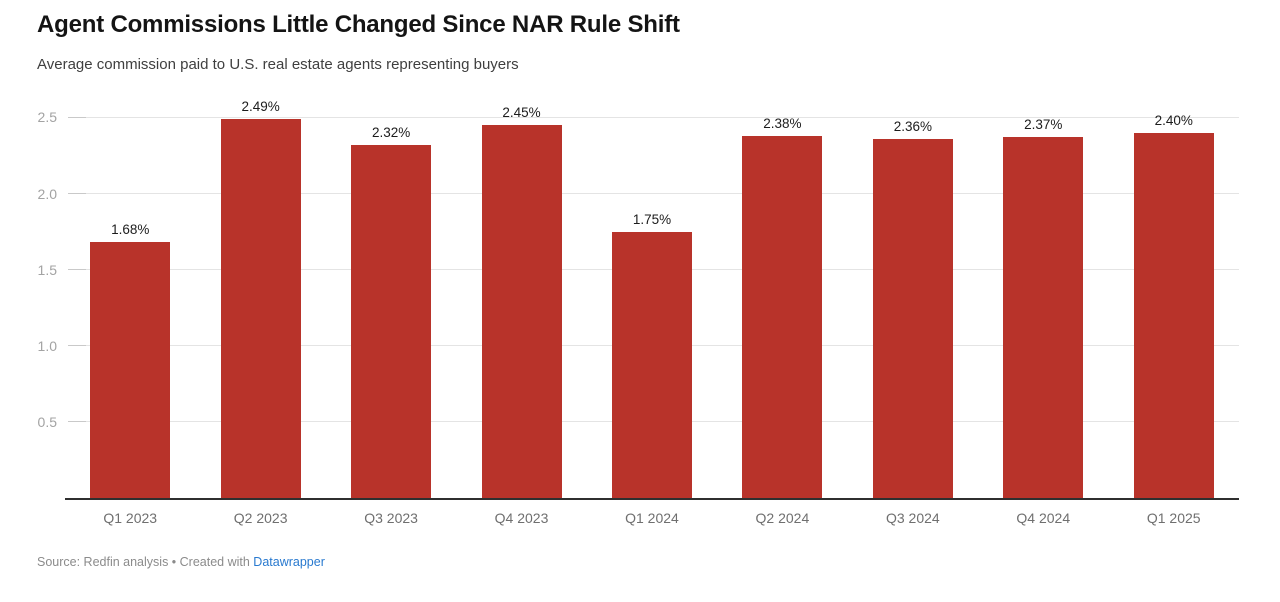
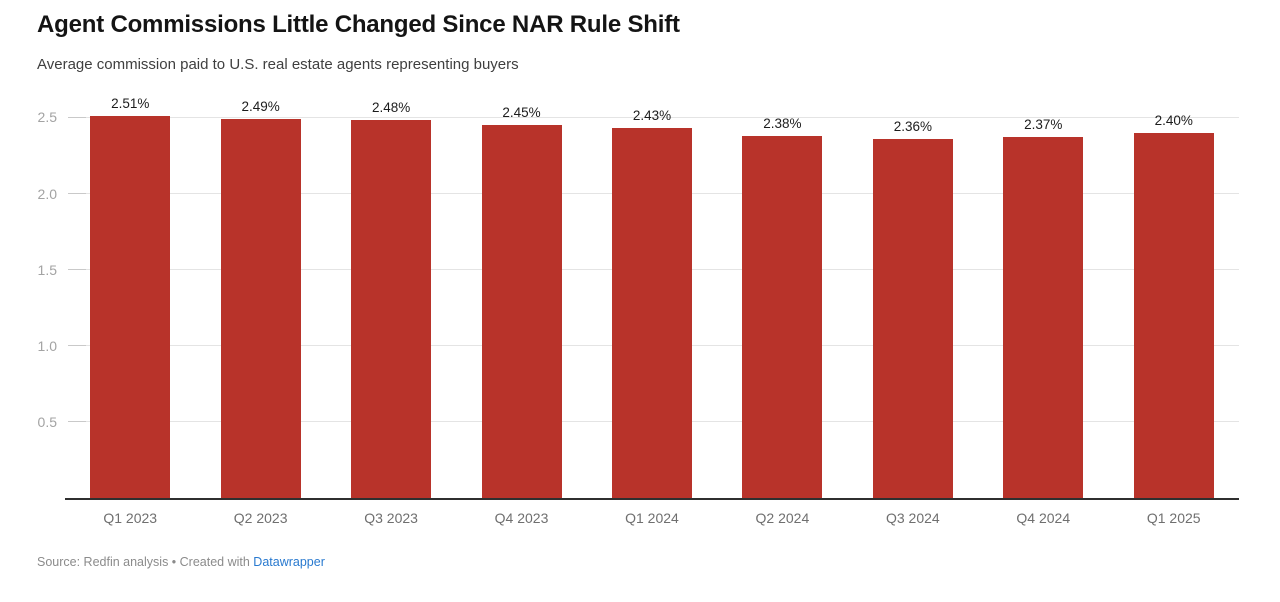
Q1 2023: 1.68% -> 2.51%
Q3 2023: 2.32% -> 2.48%
Q1 2024: 1.75% -> 2.43%
